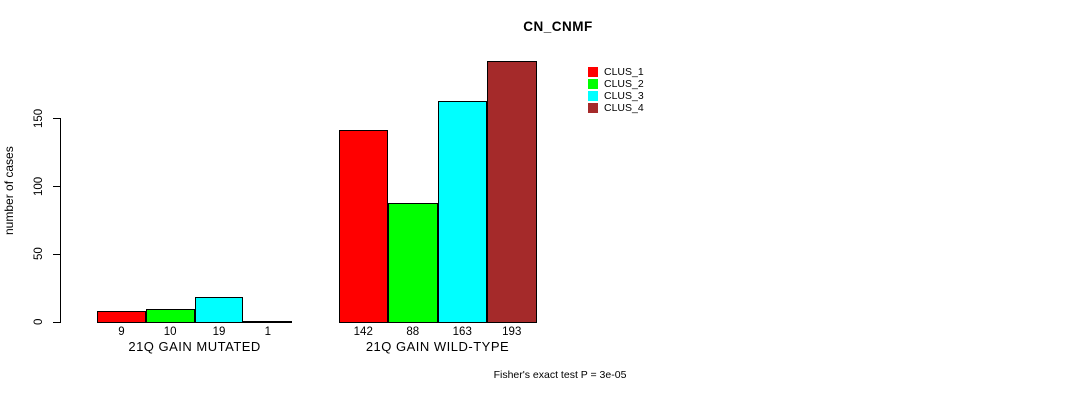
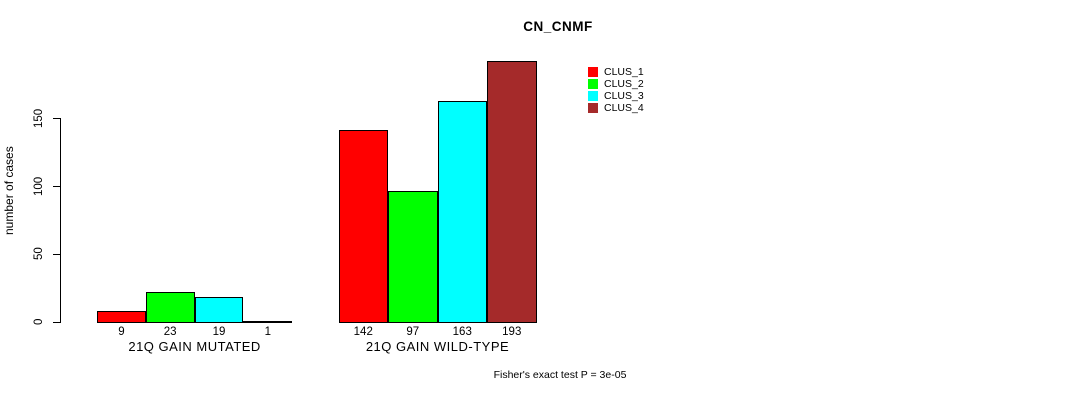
CLUS_2/21Q GAIN MUTATED: 10 -> 23
CLUS_2/21Q GAIN WILD-TYPE: 88 -> 97
